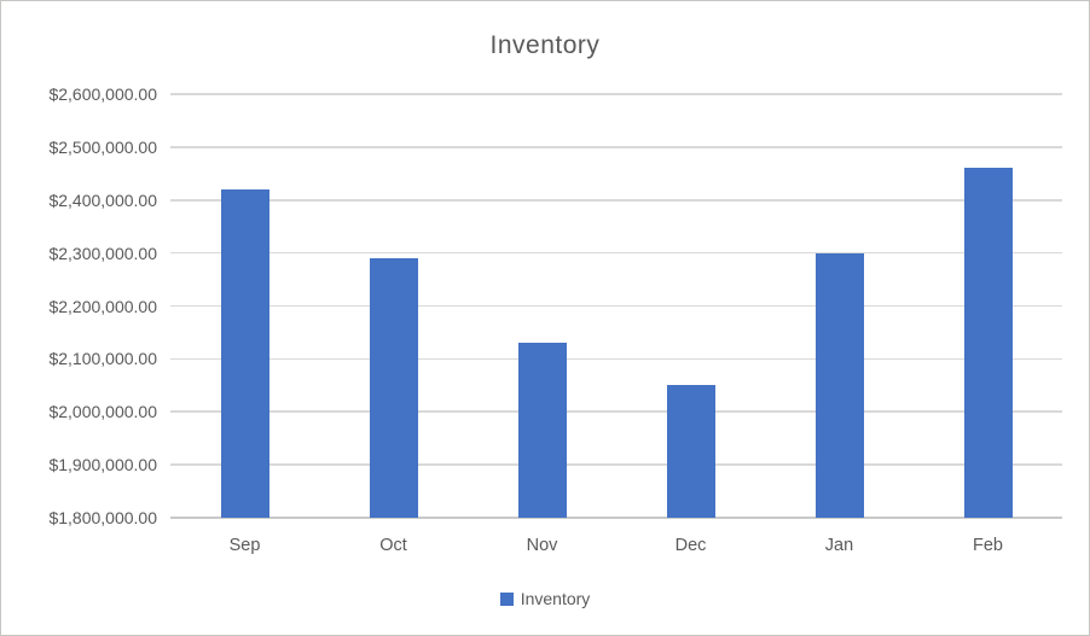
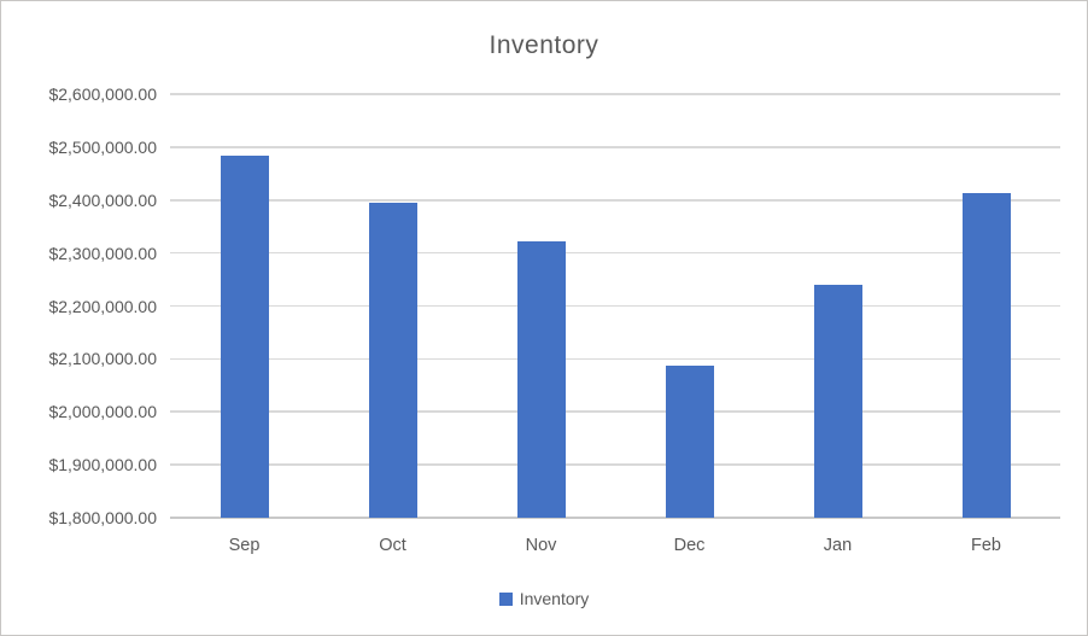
Sep: $2420000 -> $2480000
Oct: $2290000 -> $2400000
Nov: $2130000 -> $2320000
Dec: $2050000 -> $2090000
Jan: $2300000 -> $2240000
Feb: $2460000 -> $2410000
